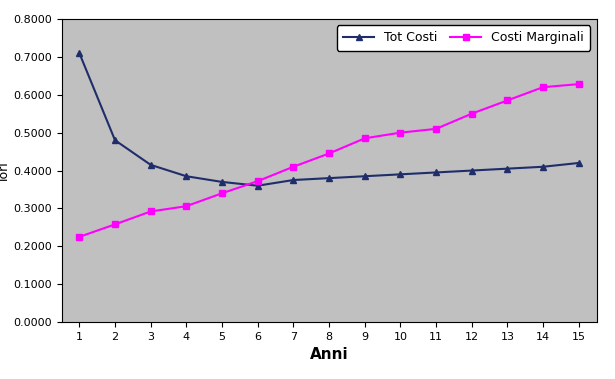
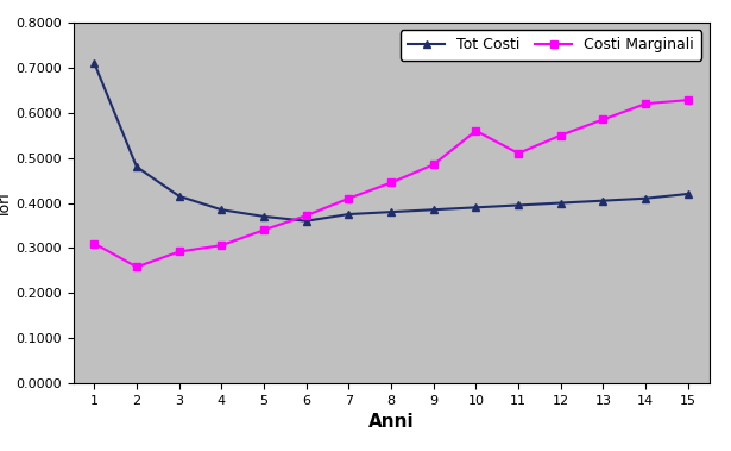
Costi Marginali/1: 0.225 -> 0.310
Costi Marginali/10: 0.500 -> 0.560
